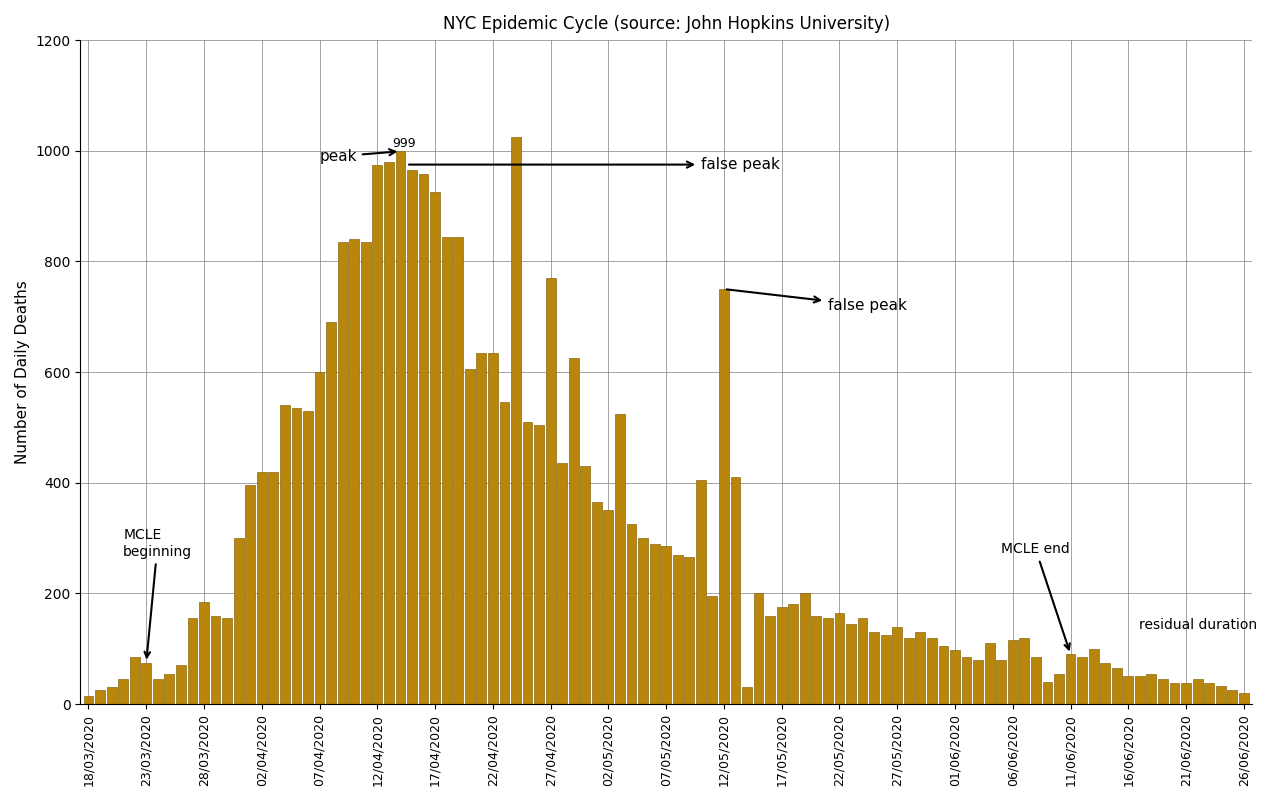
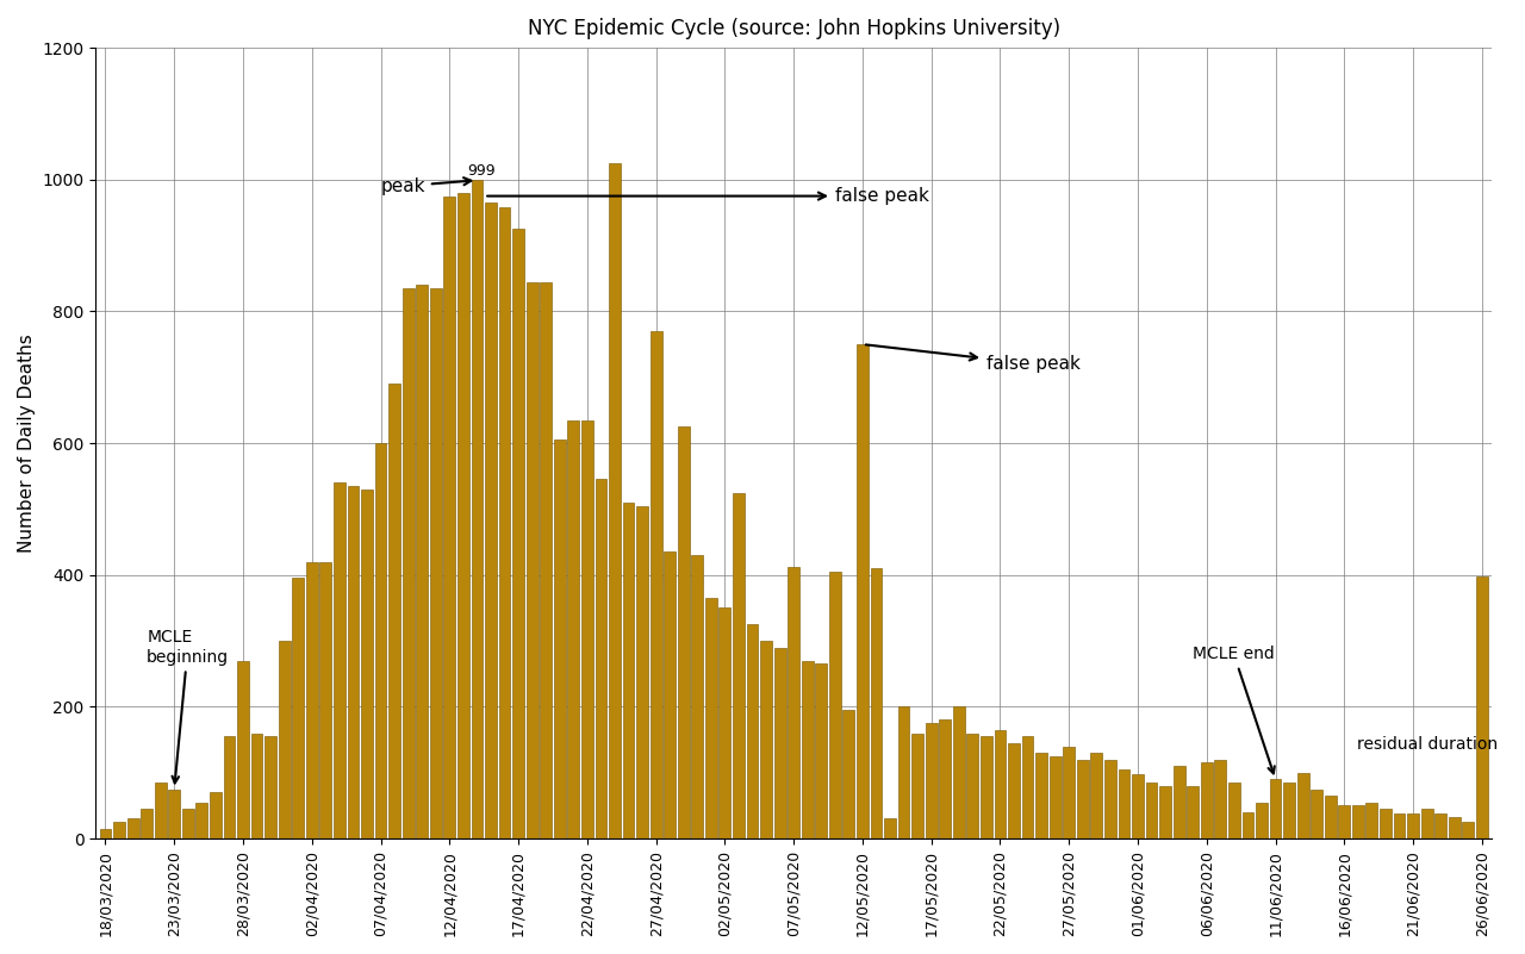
28/03/2020: 185 -> 270
07/05/2020: 285 -> 412
26/06/2020: 20 -> 398
